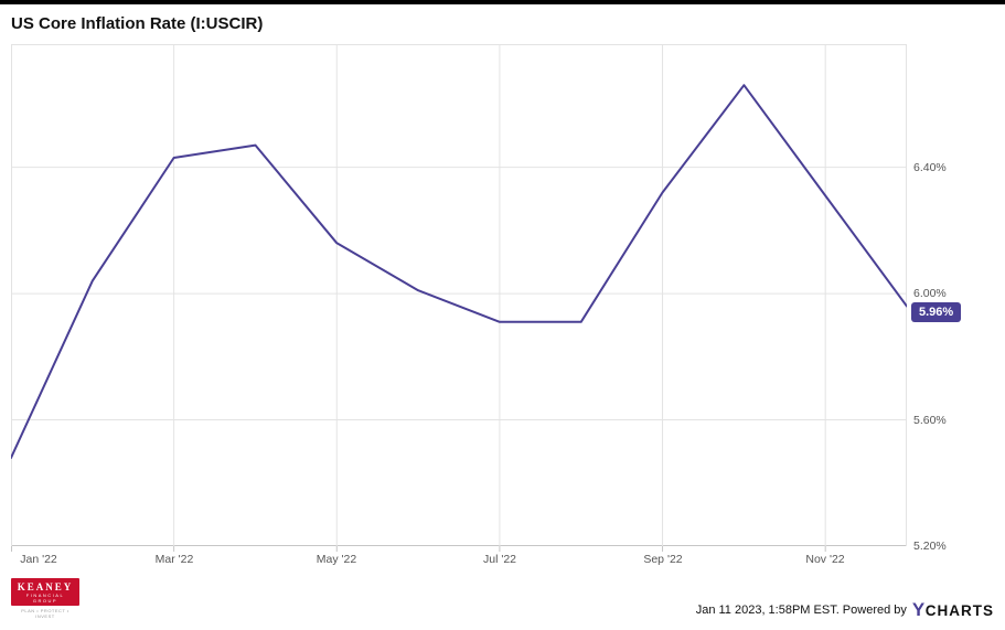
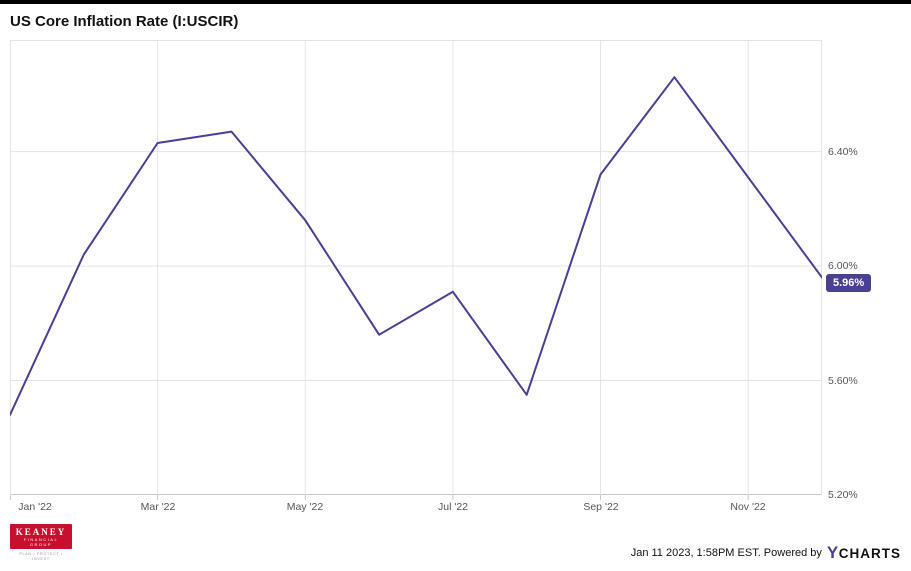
May '22: 6.01% -> 5.76%
Jul '22: 5.91% -> 5.55%
